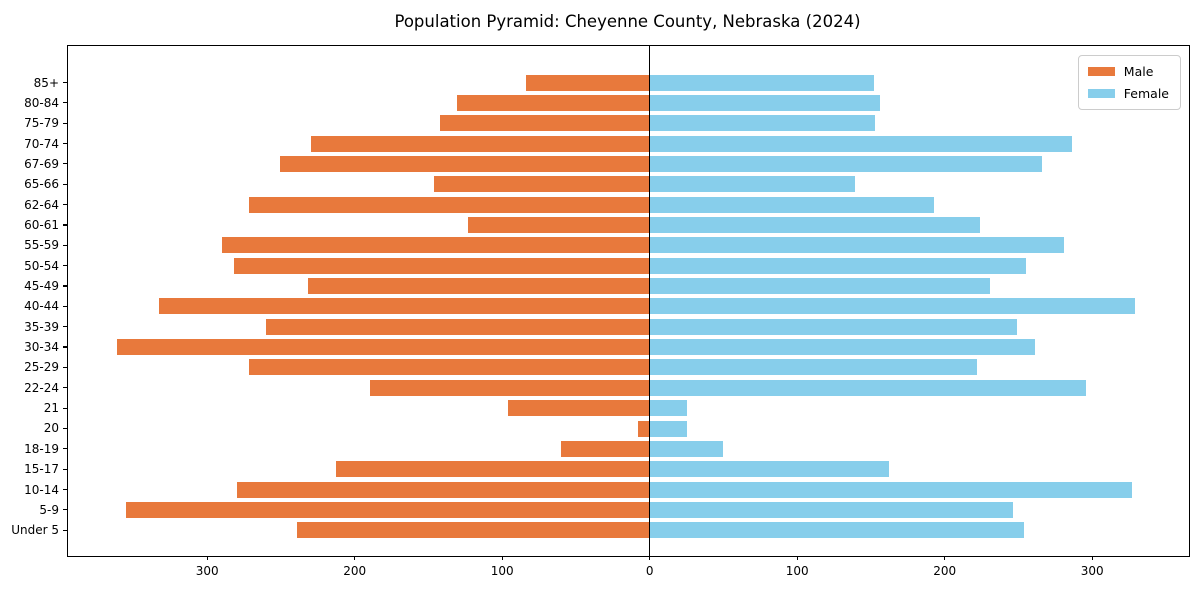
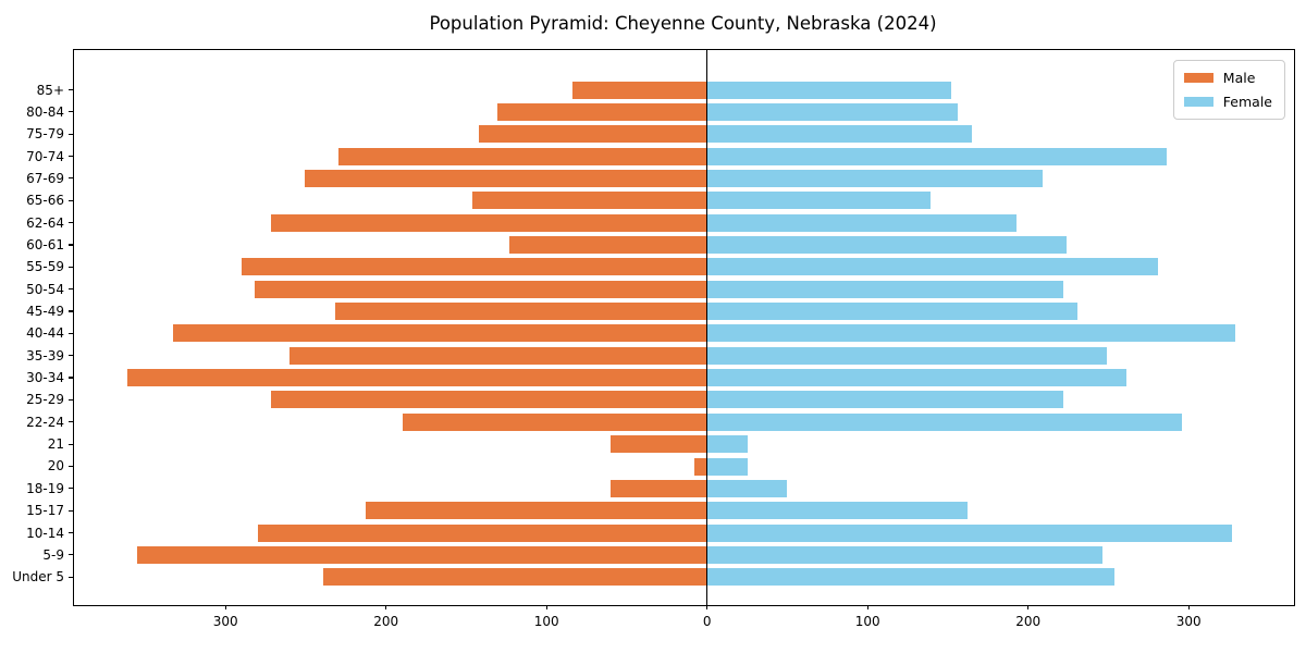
Female/75-79: 153 -> 165
Female/67-69: 266 -> 209
Female/50-54: 255 -> 222
Male/21: 96 -> 60
